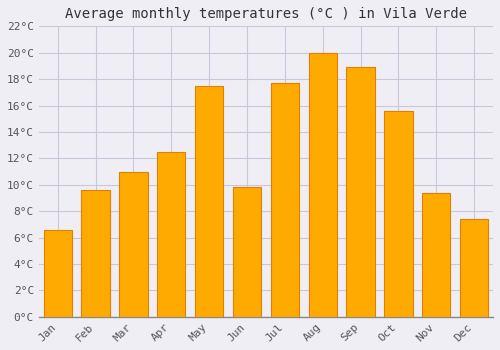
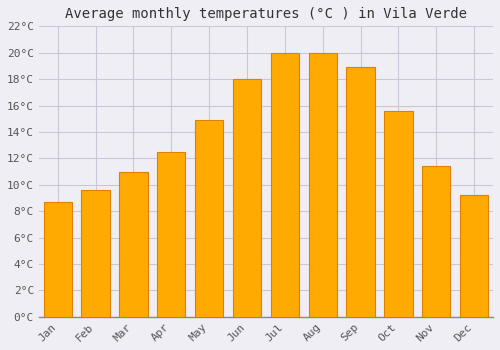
Jan: 6.6°C -> 8.7°C
May: 17.5°C -> 14.9°C
Jun: 9.8°C -> 18.0°C
Jul: 17.7°C -> 20.0°C
Nov: 9.4°C -> 11.4°C
Dec: 7.4°C -> 9.2°C
